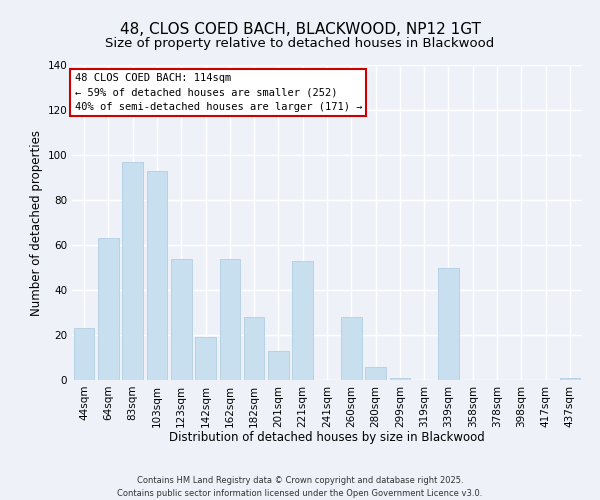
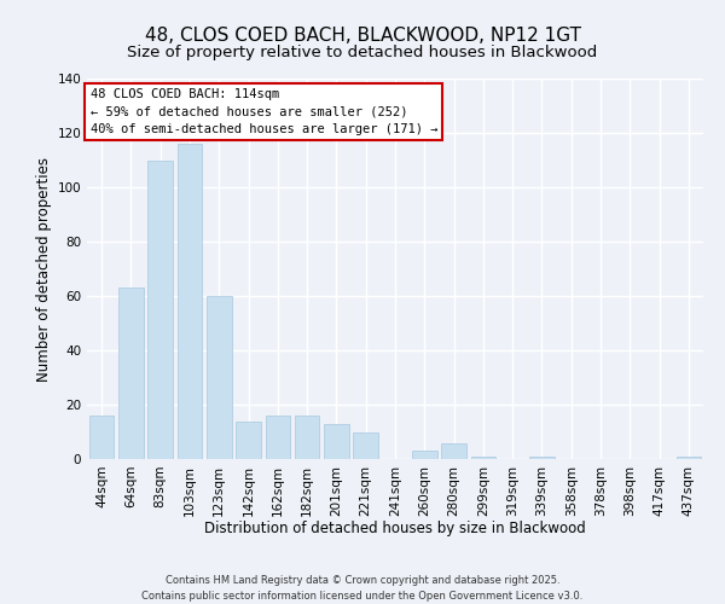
44sqm: 23 -> 16
83sqm: 97 -> 110
103sqm: 93 -> 116
123sqm: 54 -> 60
142sqm: 19 -> 14
162sqm: 54 -> 16
182sqm: 28 -> 16
221sqm: 53 -> 10
260sqm: 28 -> 3
339sqm: 50 -> 1
